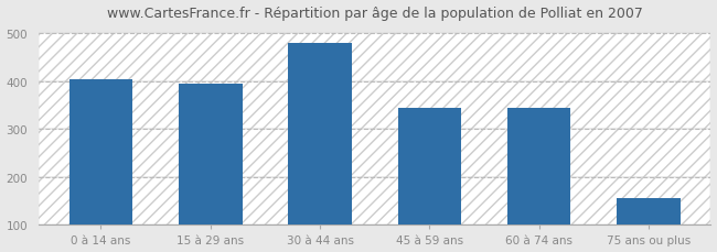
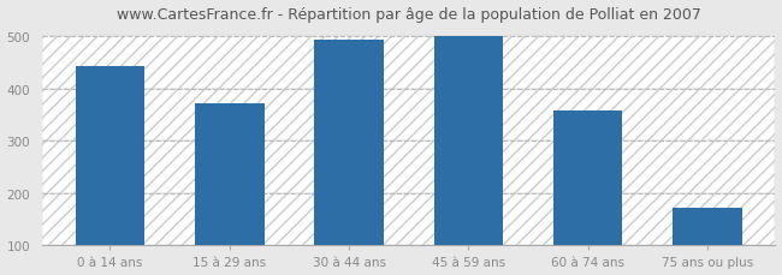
0 à 14 ans: 405 -> 443
15 à 29 ans: 395 -> 372
30 à 44 ans: 480 -> 494
45 à 59 ans: 345 -> 501
60 à 74 ans: 345 -> 359
75 ans ou plus: 155 -> 172
